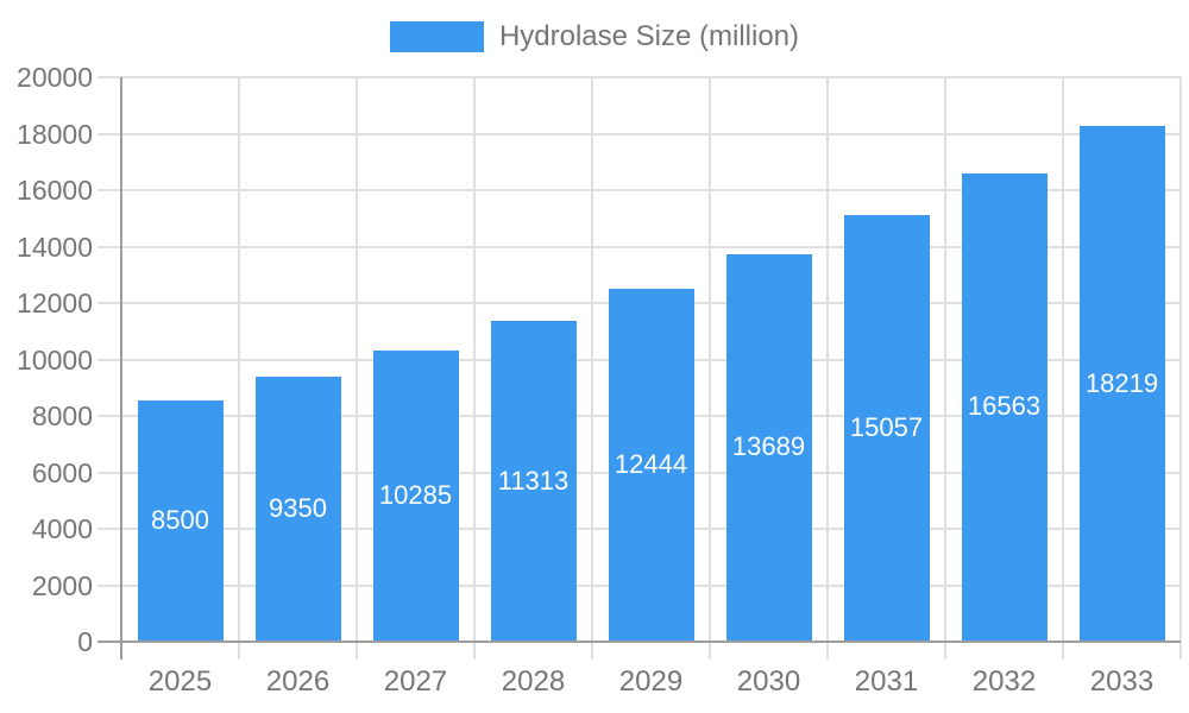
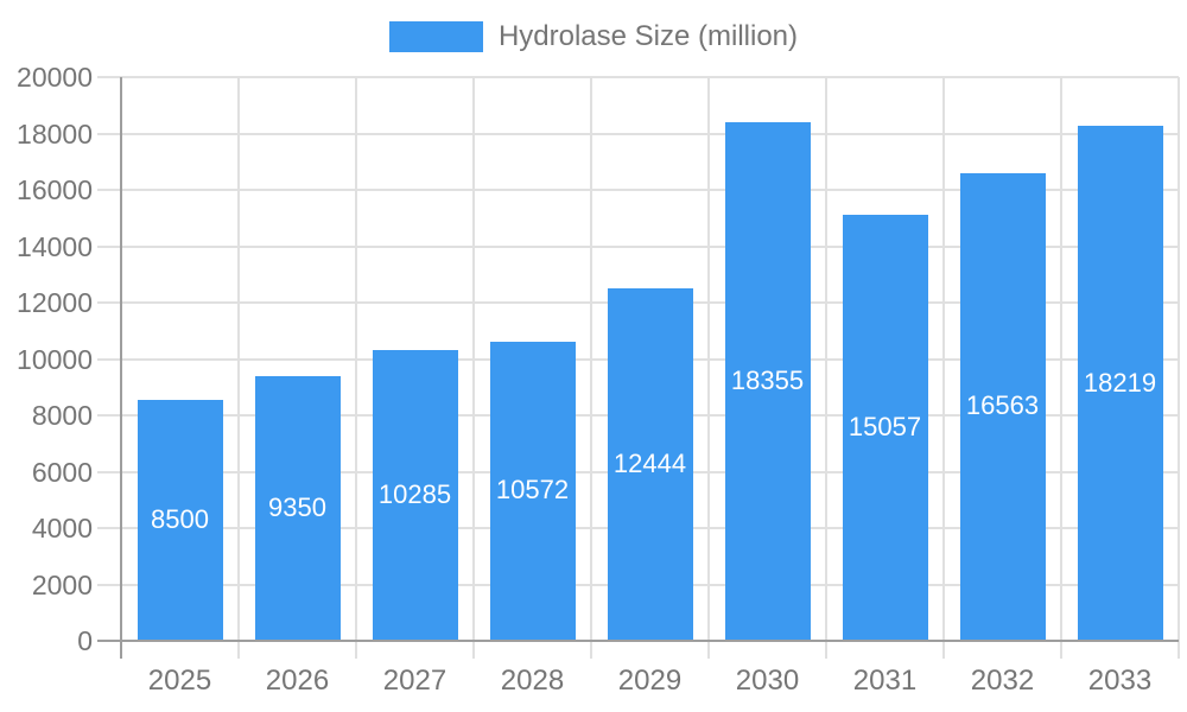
2028: 11313 -> 10572
2030: 13689 -> 18355
